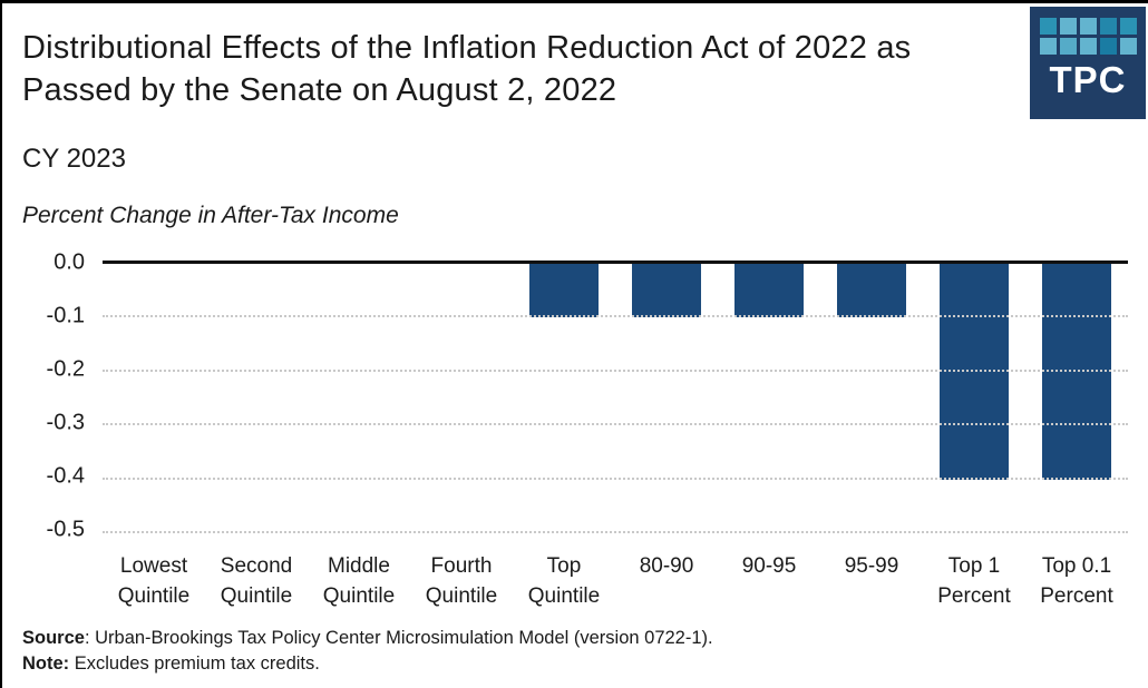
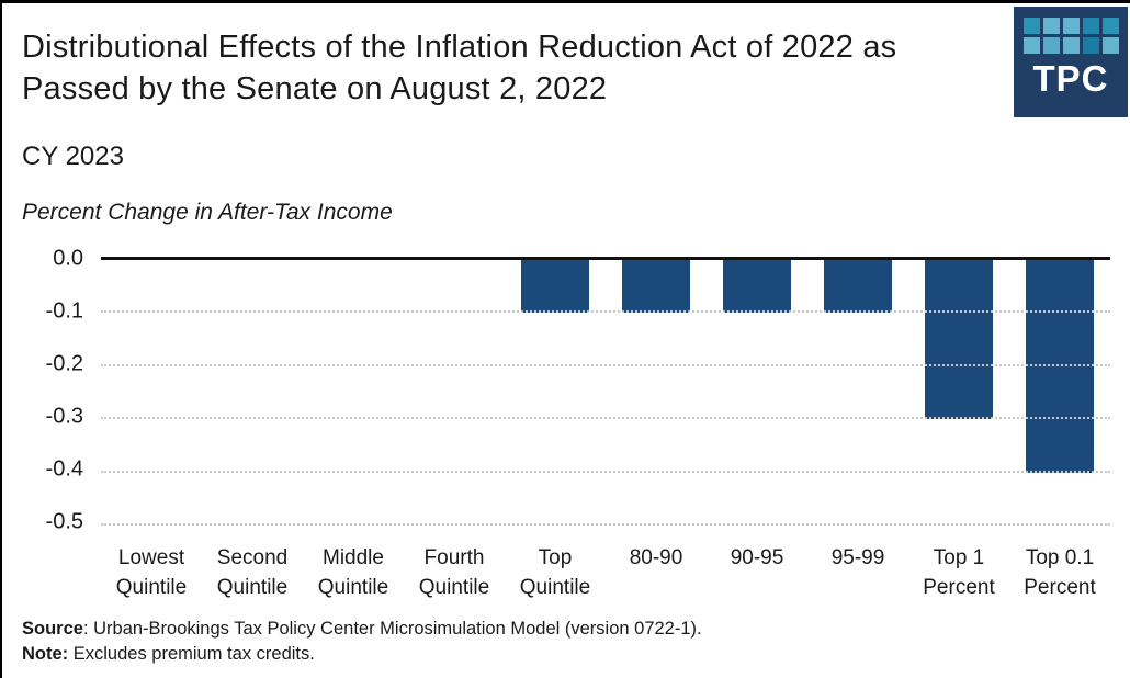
Top 1 Percent: -0.4 -> -0.3
